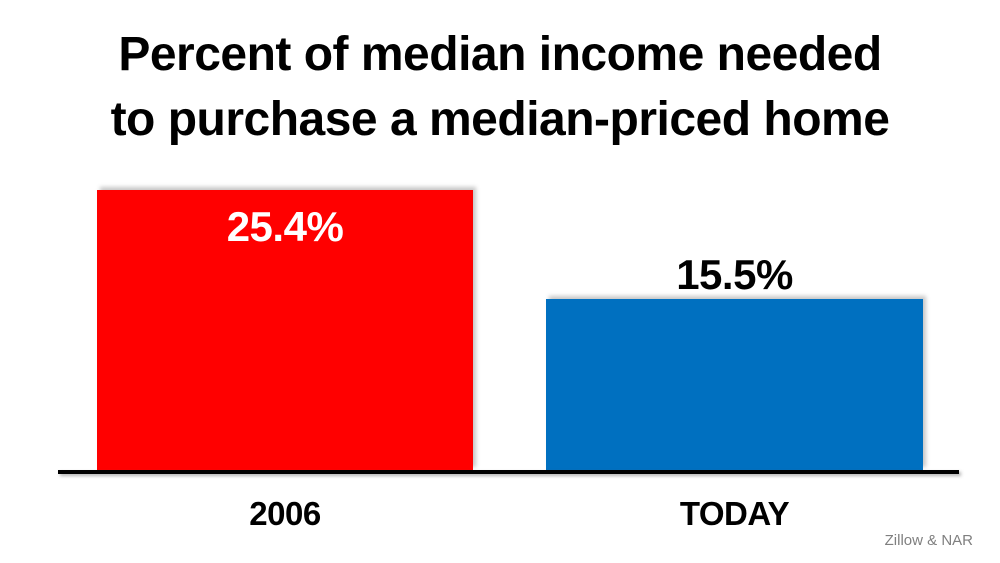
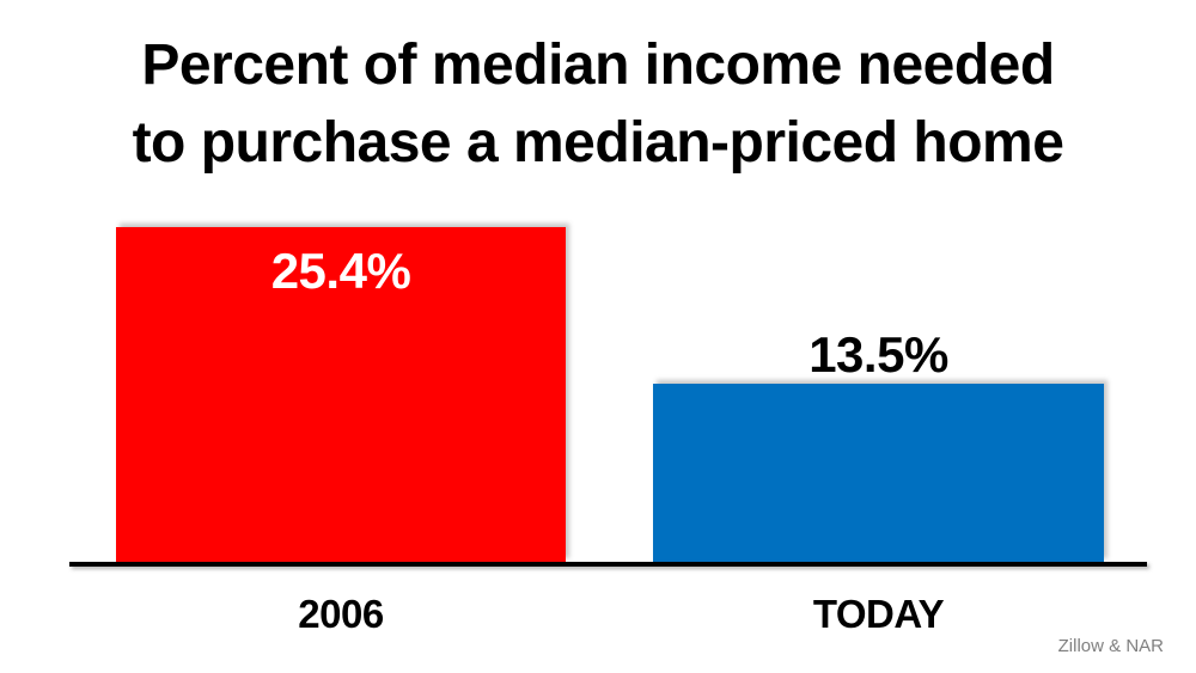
TODAY: 15.5% -> 13.5%
